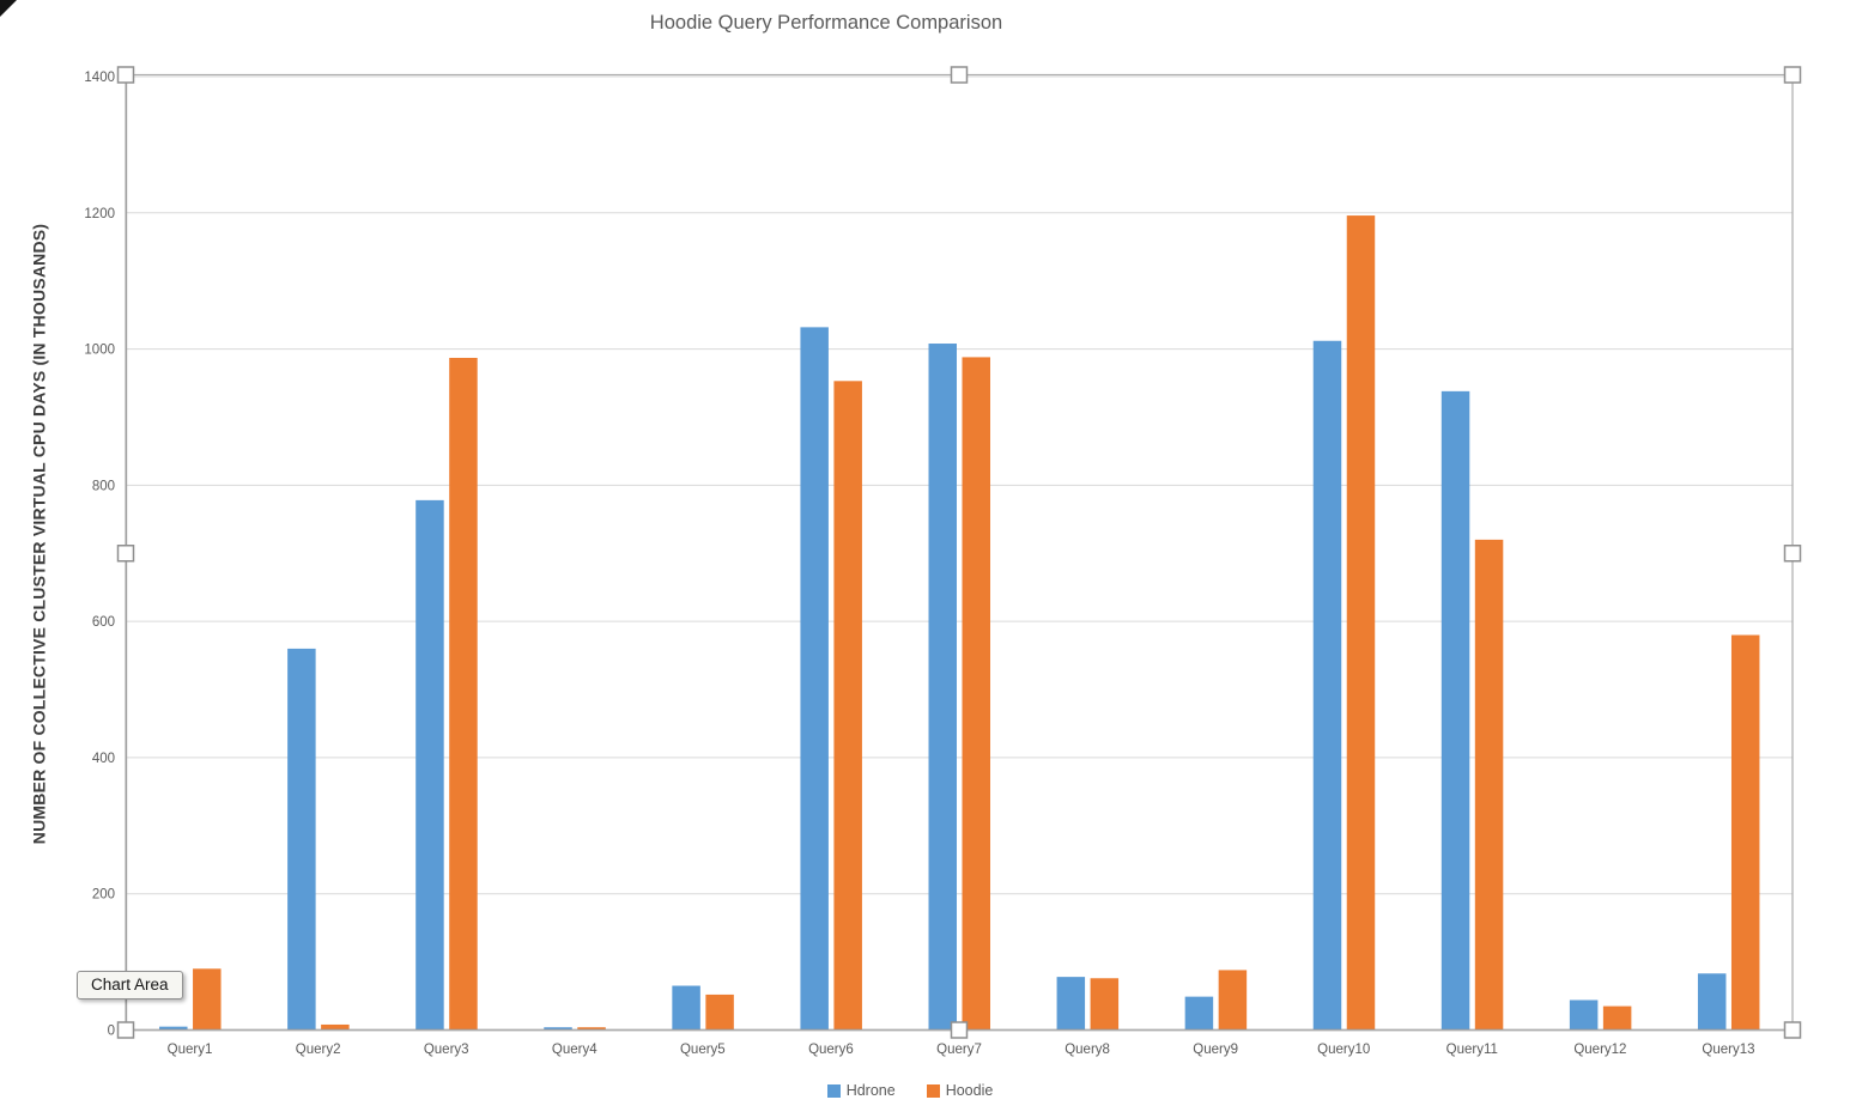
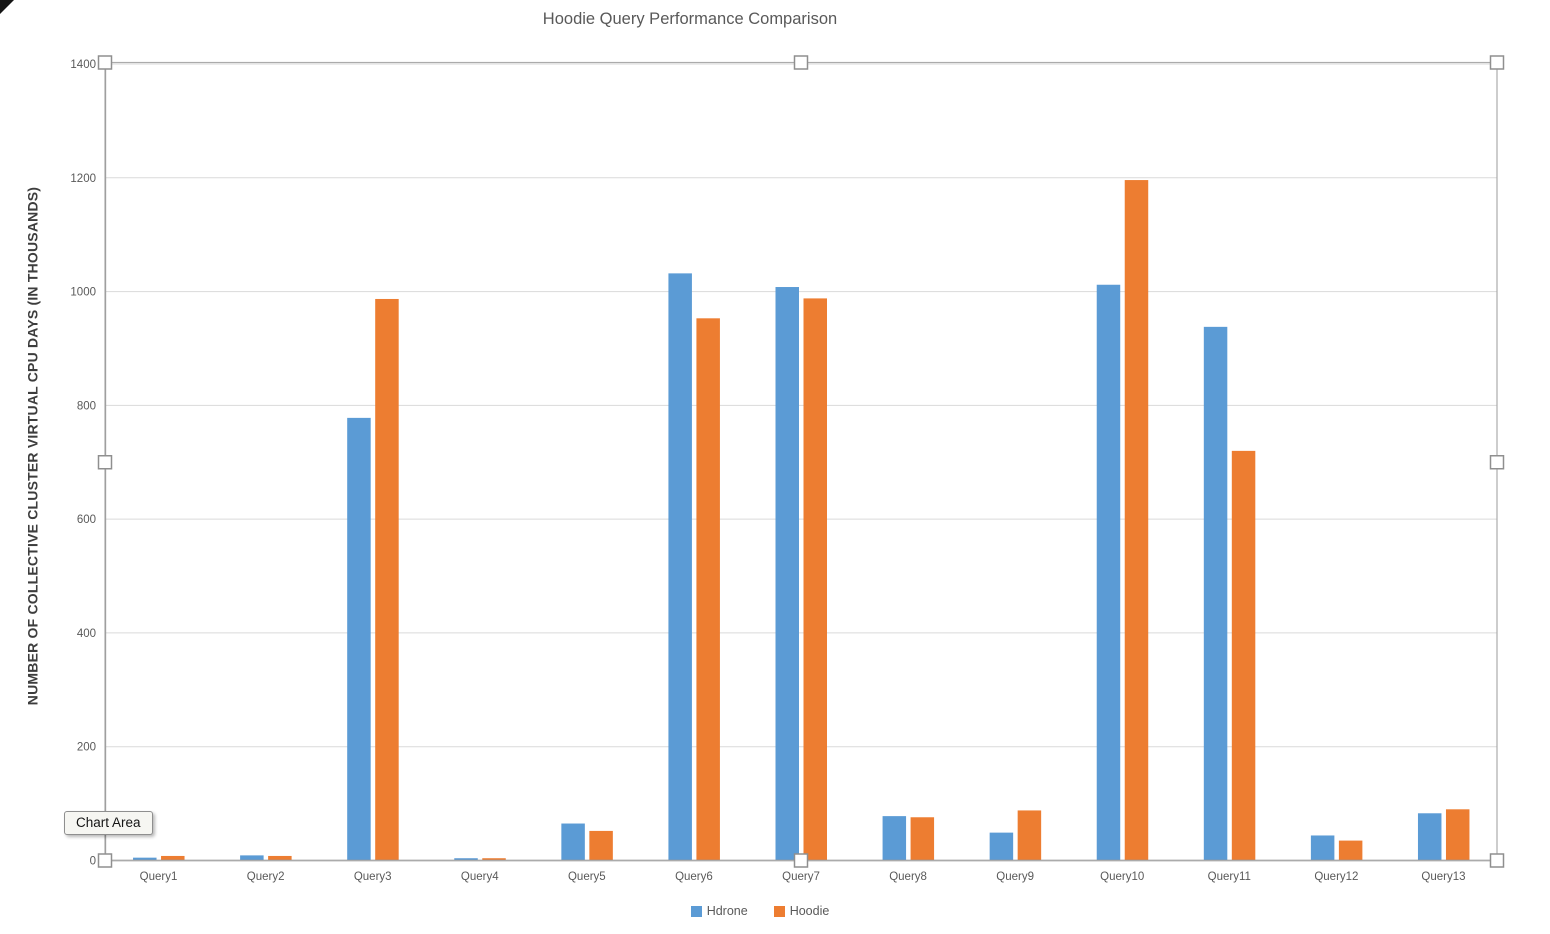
Hoodie/Query1: 90 -> 10
Hdrone/Query2: 560 -> 10
Hoodie/Query13: 580 -> 90
